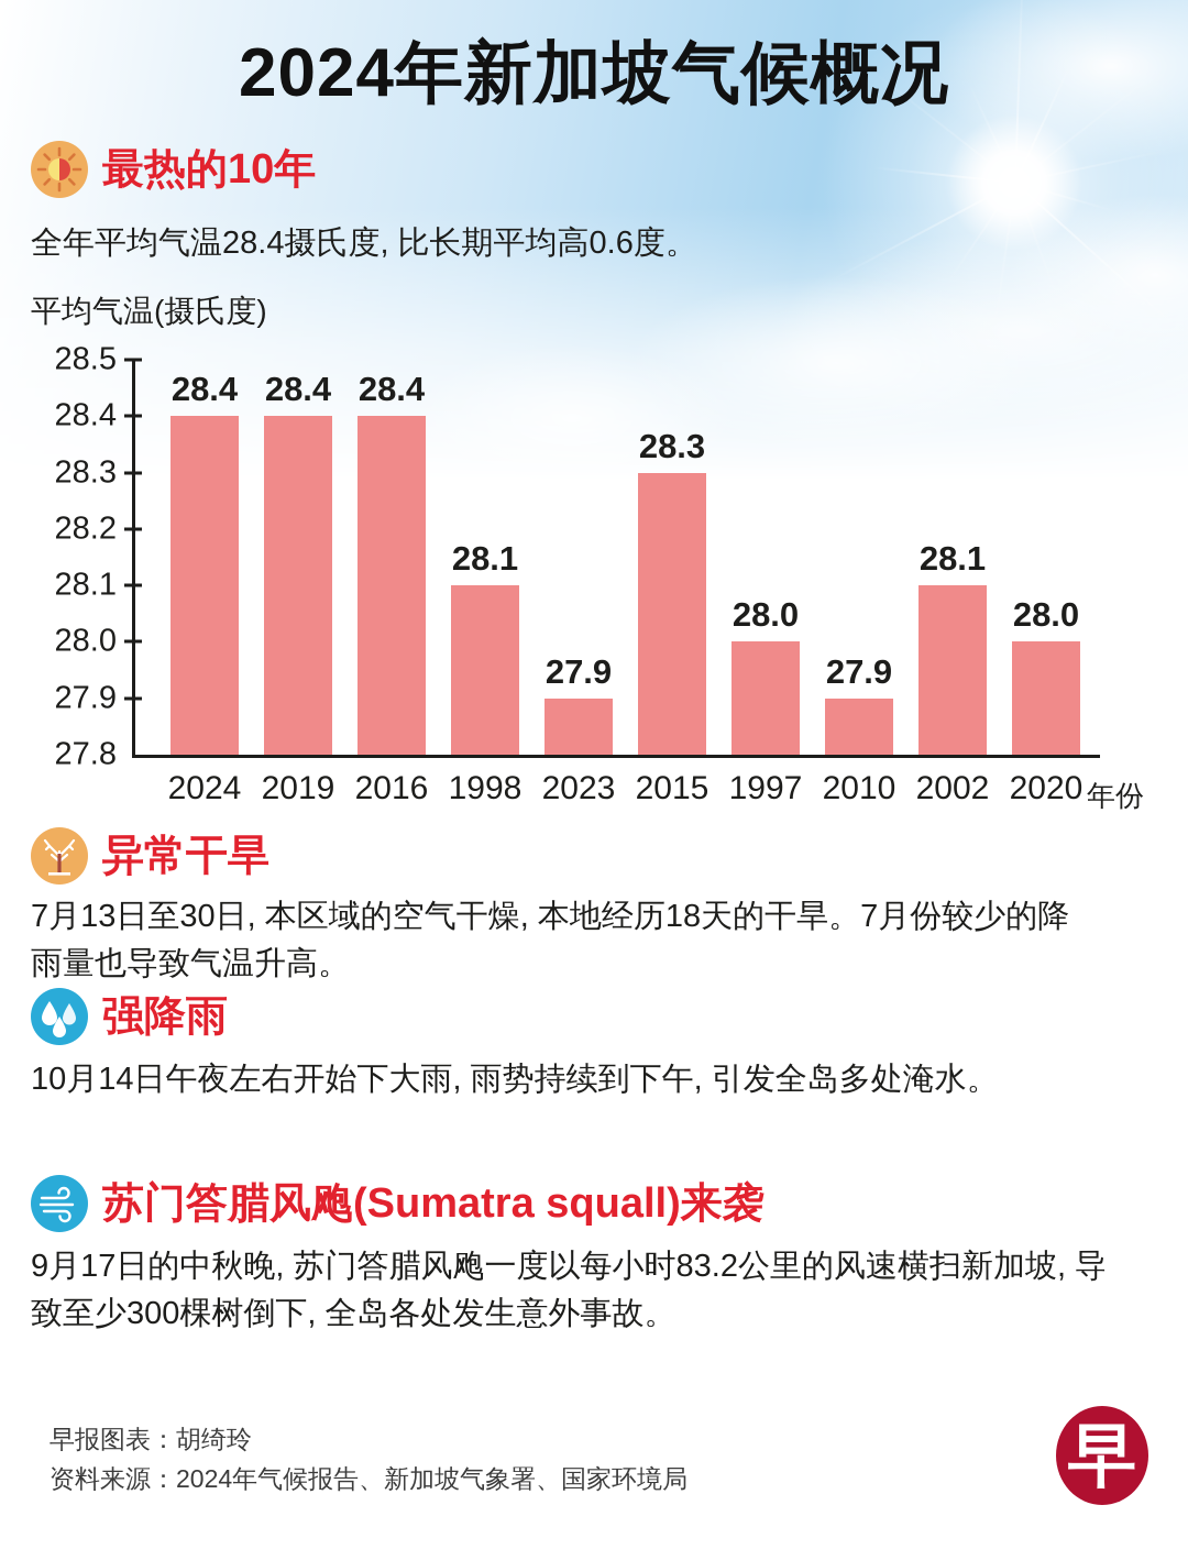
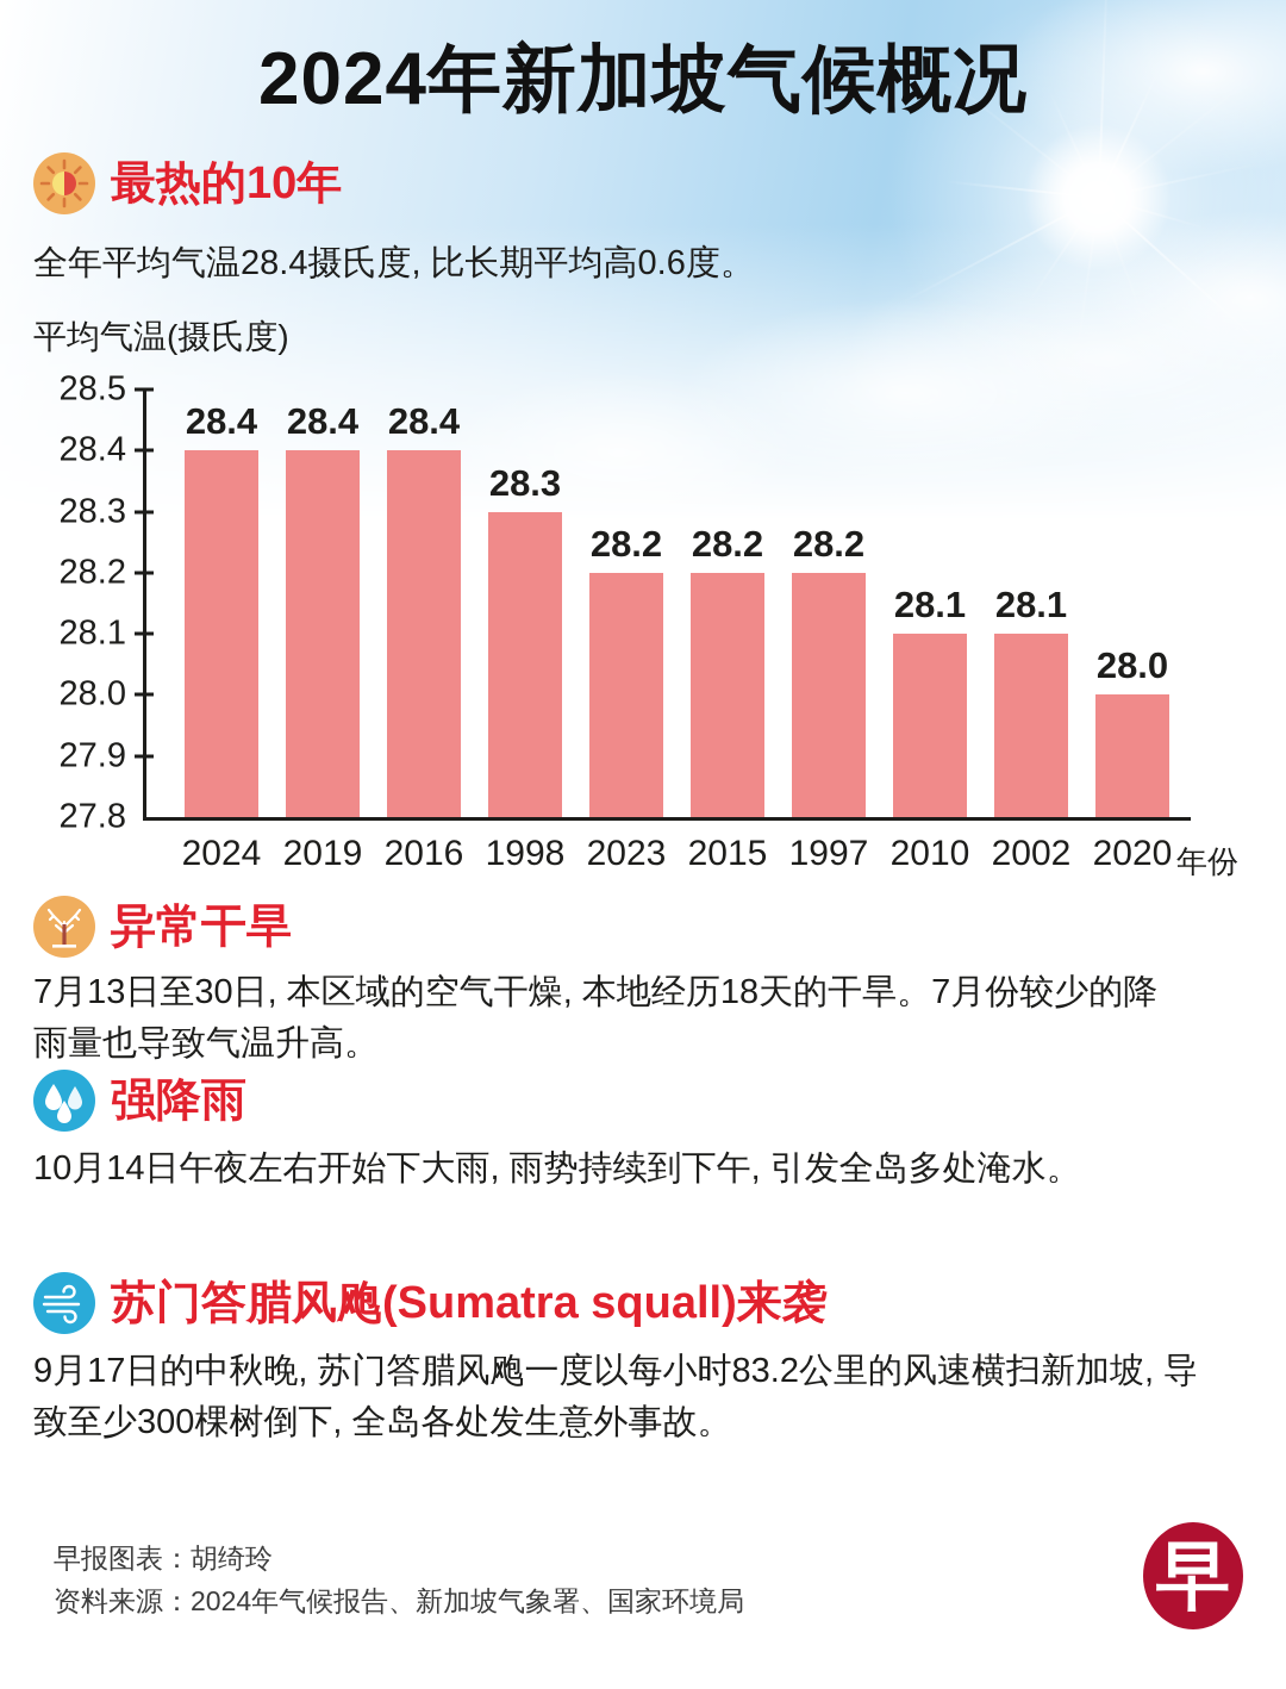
1998: 28.1 -> 28.3
2023: 27.9 -> 28.2
2015: 28.3 -> 28.2
1997: 28.0 -> 28.2
2010: 27.9 -> 28.1
